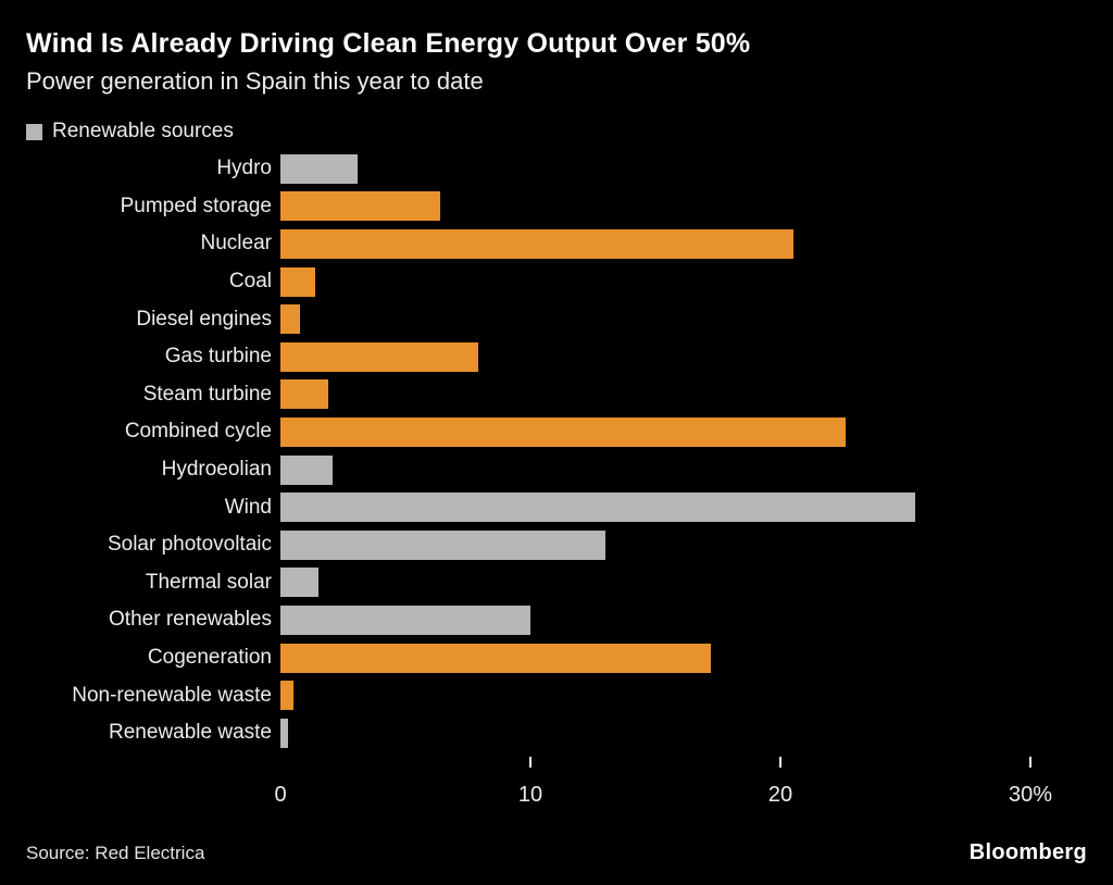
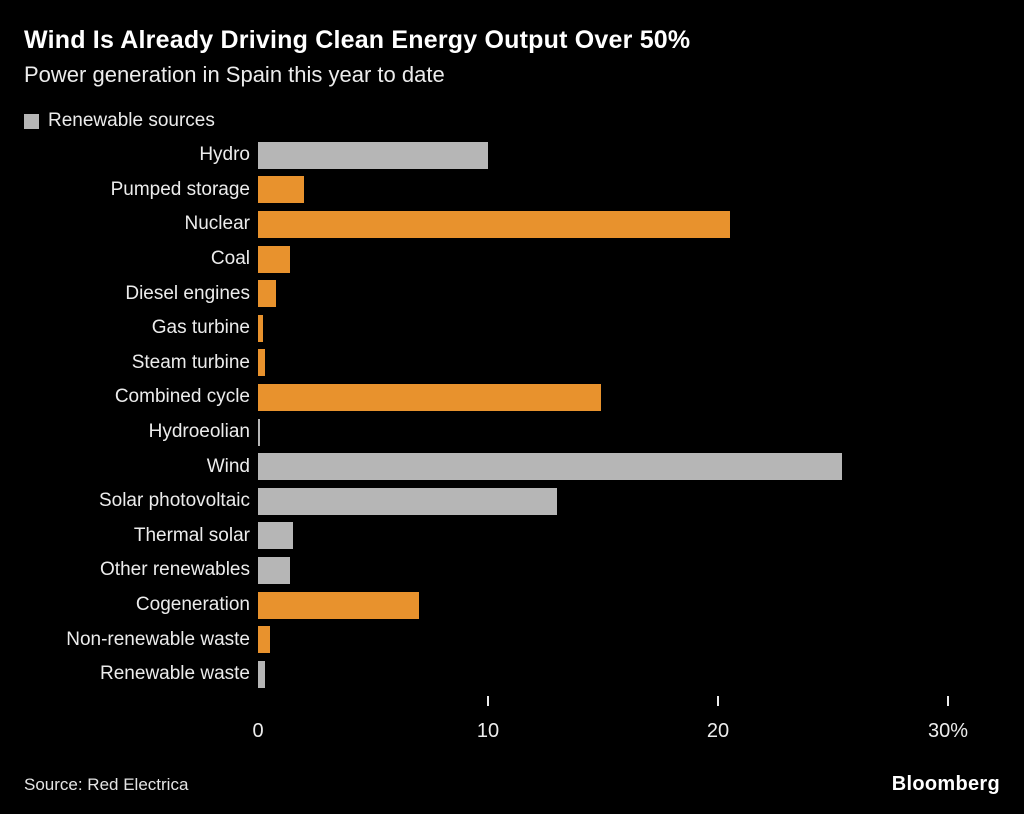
Hydro: 3.1% -> 10.0%
Pumped storage: 6.4% -> 2.0%
Gas turbine: 7.9% -> 0.2%
Steam turbine: 1.9% -> 0.3%
Combined cycle: 22.6% -> 14.9%
Hydroeolian: 2.1% -> 0.1%
Other renewables: 10.0% -> 1.4%
Cogeneration: 17.2% -> 7.0%
